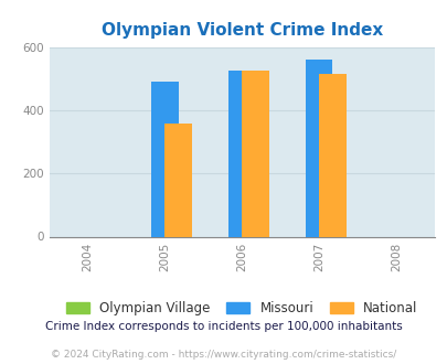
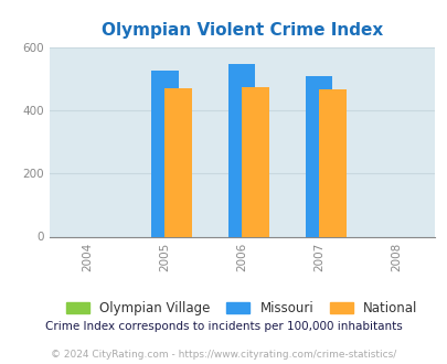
Missouri/2005: 490 -> 525
National/2005: 360 -> 469
Missouri/2006: 525 -> 547
National/2006: 525 -> 474
Missouri/2007: 560 -> 507
National/2007: 515 -> 466
